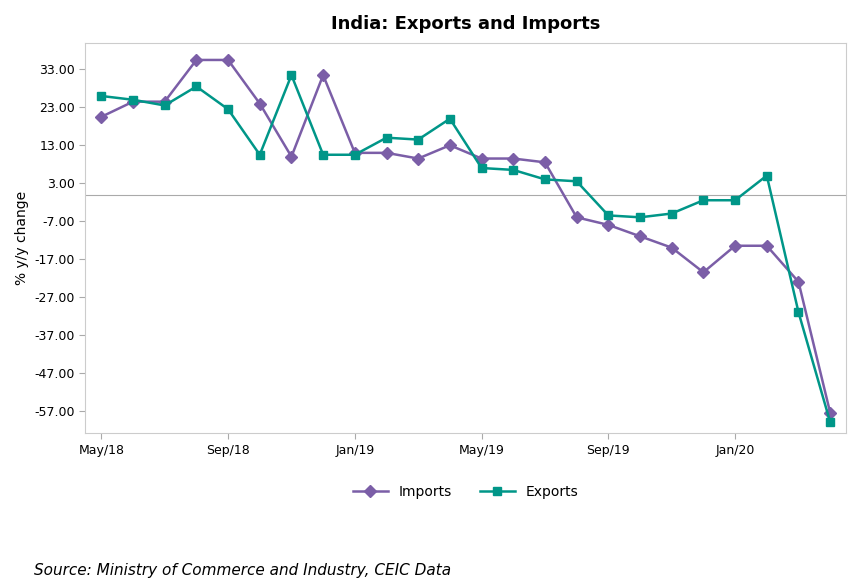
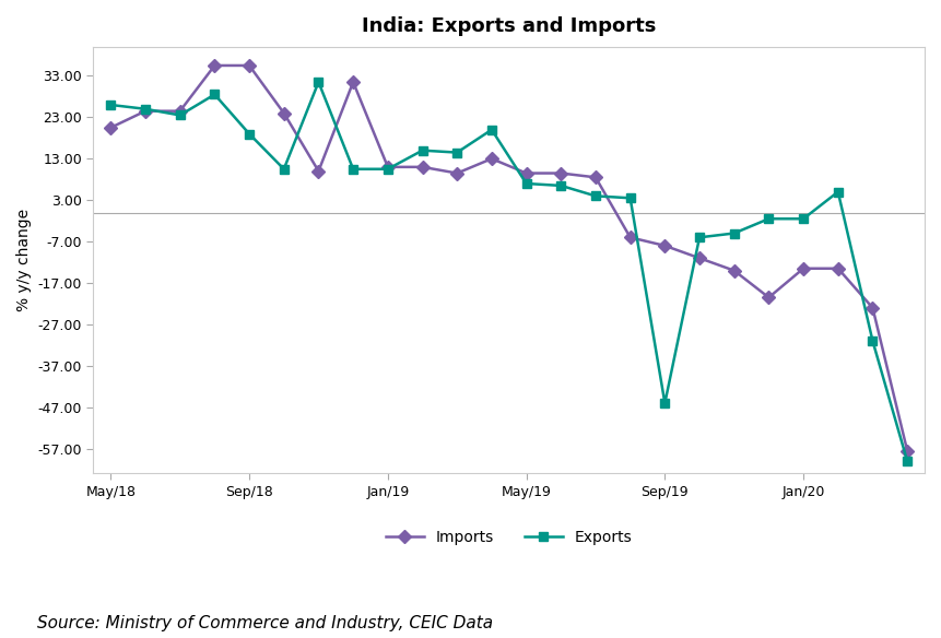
Exports/Sep/18: 22.5 -> 19.0
Exports/Sep/19: -5.5 -> -46.0
